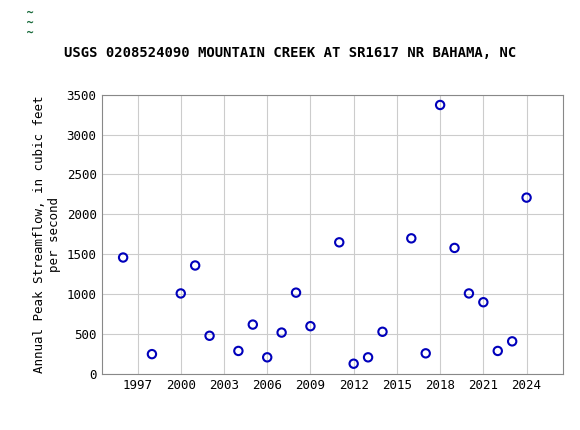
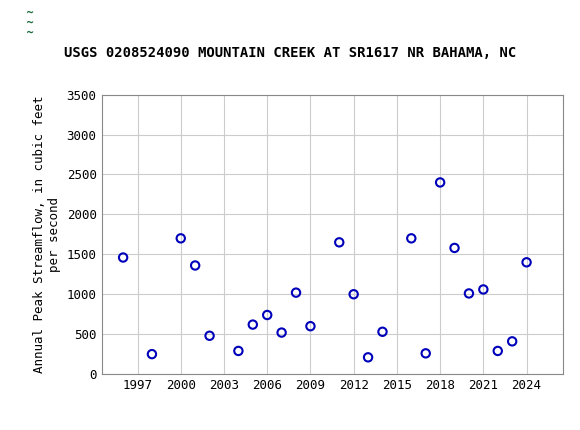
2000: 1010 -> 1700
2006: 210 -> 740
2012: 130 -> 1000
2018: 3370 -> 2400
2021: 900 -> 1060
2024: 2210 -> 1400
